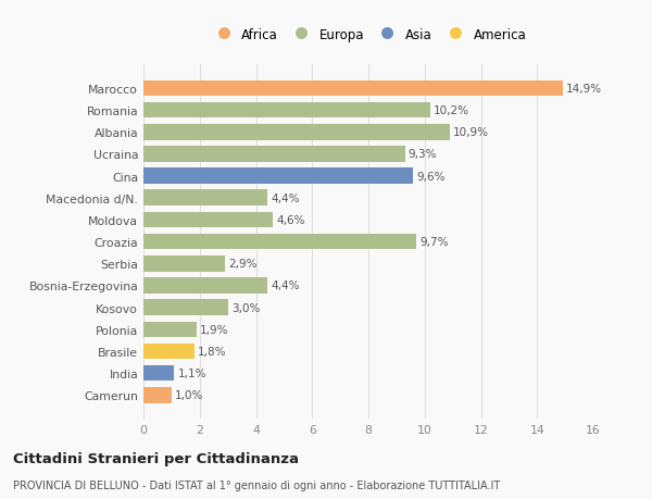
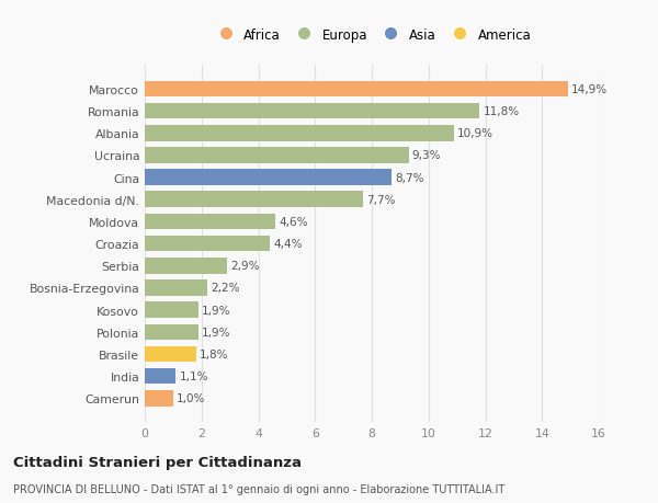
Romania: 10,2% -> 11,8%
Cina: 9,6% -> 8,7%
Macedonia d/N.: 4,4% -> 7,7%
Croazia: 9,7% -> 4,4%
Bosnia-Erzegovina: 4,4% -> 2,2%
Kosovo: 3,0% -> 1,9%
